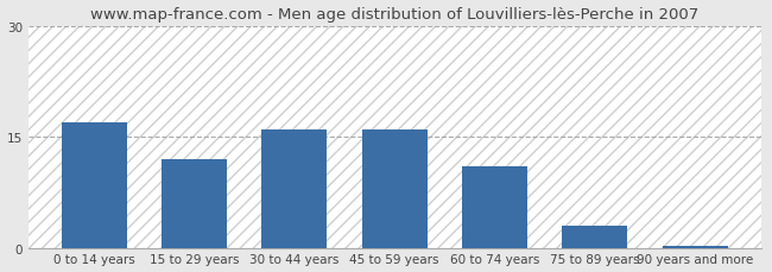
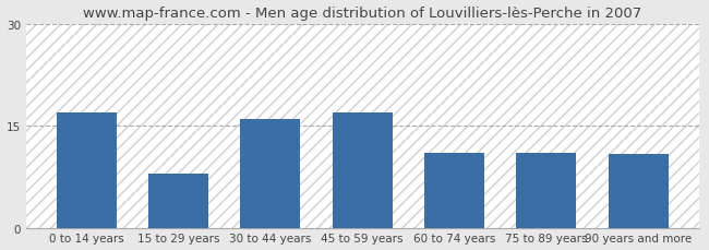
15 to 29 years: 12.0 -> 8.0
45 to 59 years: 16.0 -> 17.0
75 to 89 years: 3.0 -> 11.0
90 years and more: 0.3 -> 10.8
